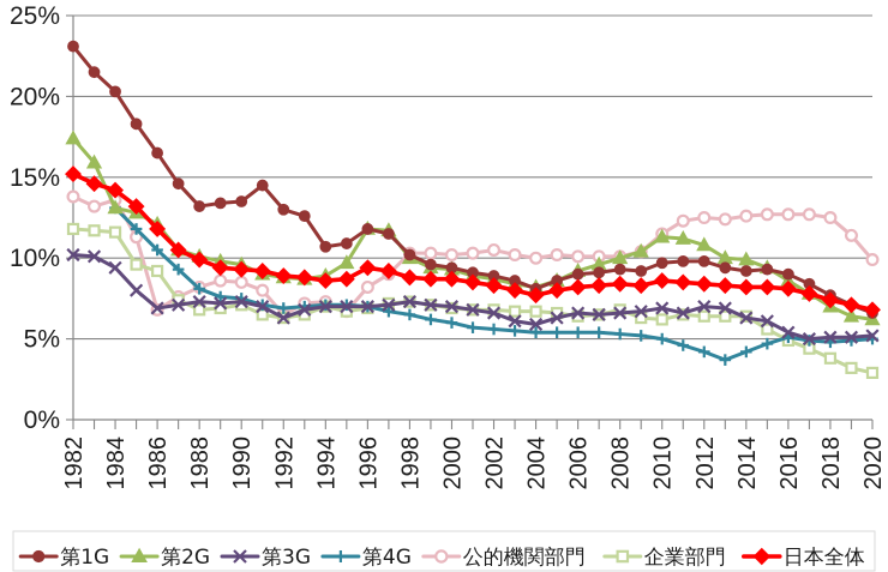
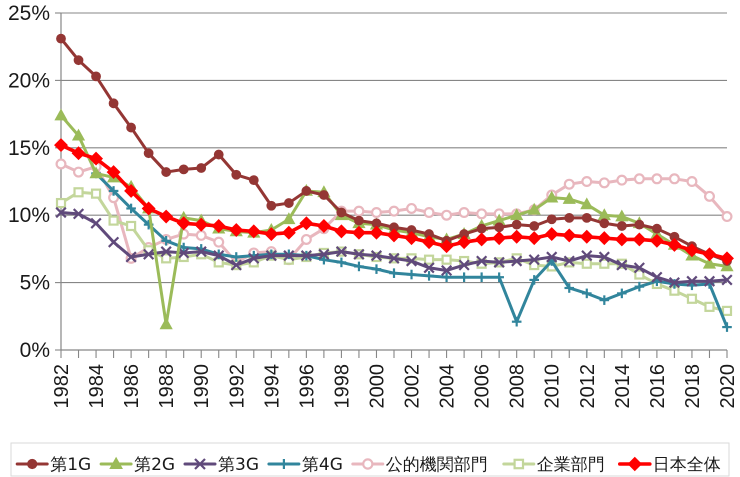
企業部門/1982: 11.8% -> 10.9%
第2G/1988: 10.1% -> 1.9%
第4G/2008: 5.3% -> 2.1%
第4G/2010: 5.0% -> 6.6%
第4G/2020: 5.0% -> 1.7%
